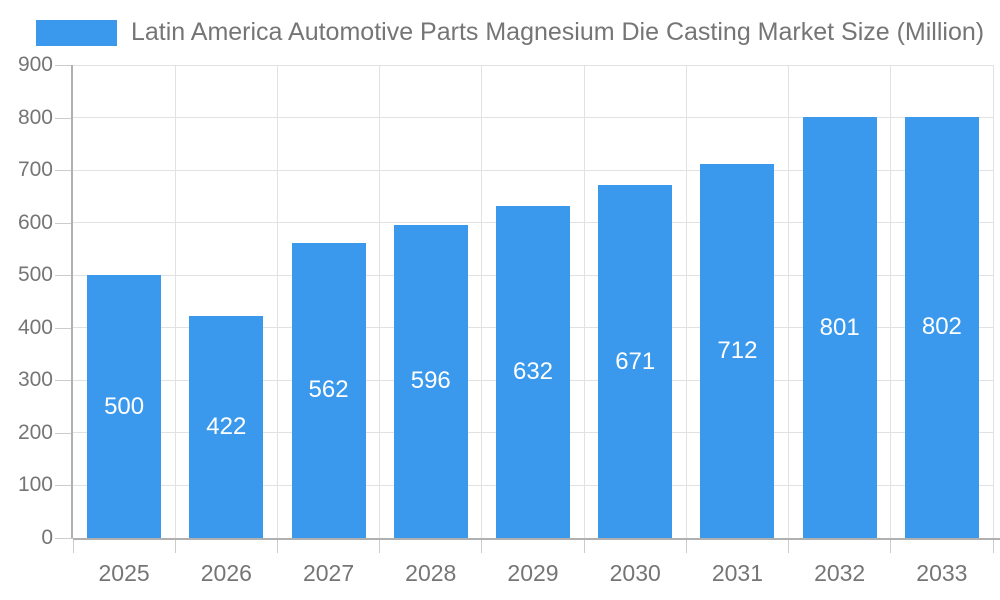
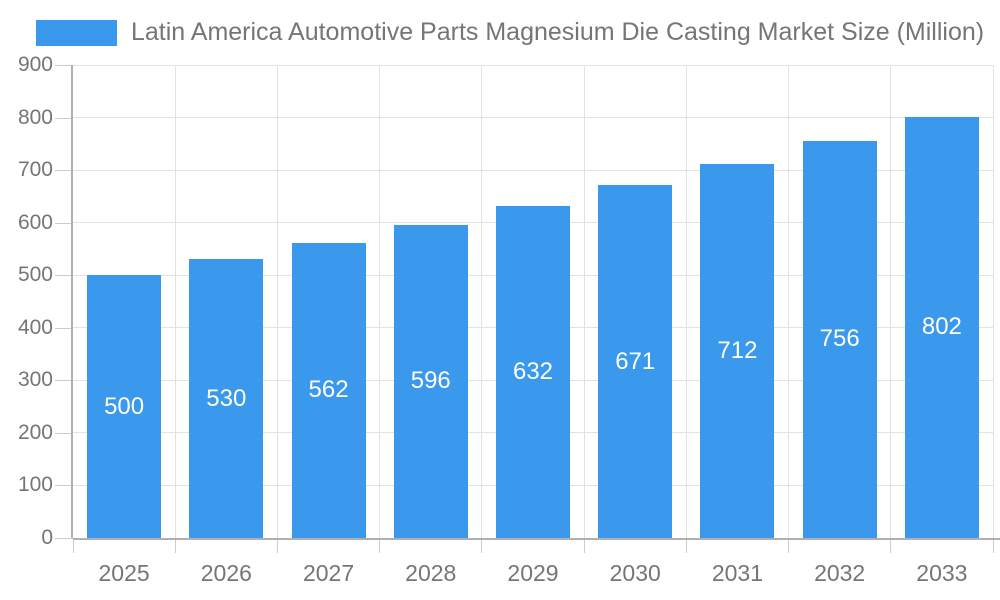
2026: 422 -> 530
2032: 801 -> 756
